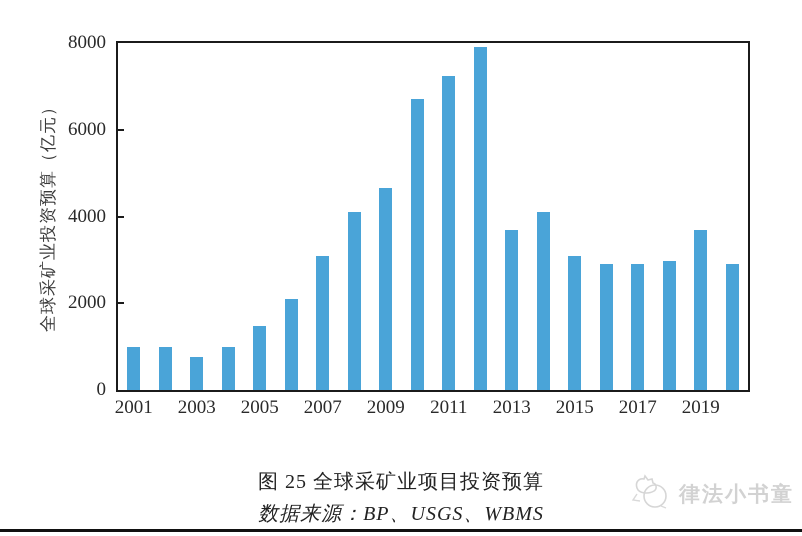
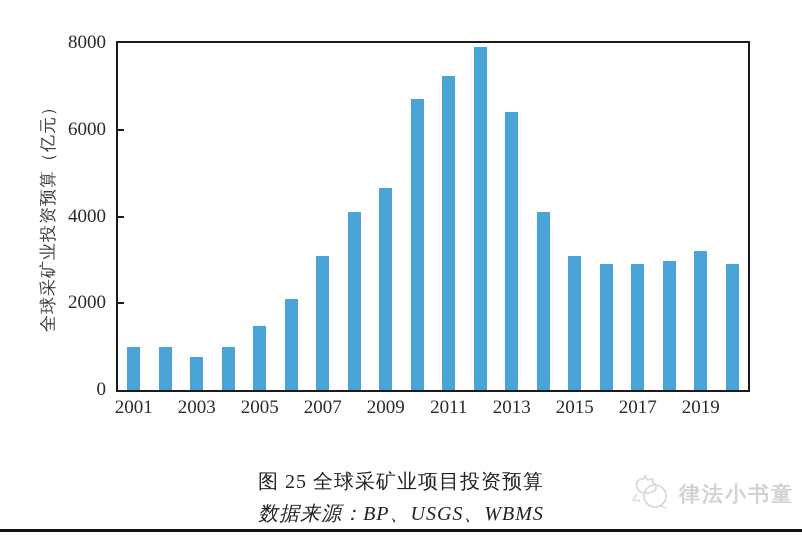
2013: 3700 -> 6400
2019: 3700 -> 3200
